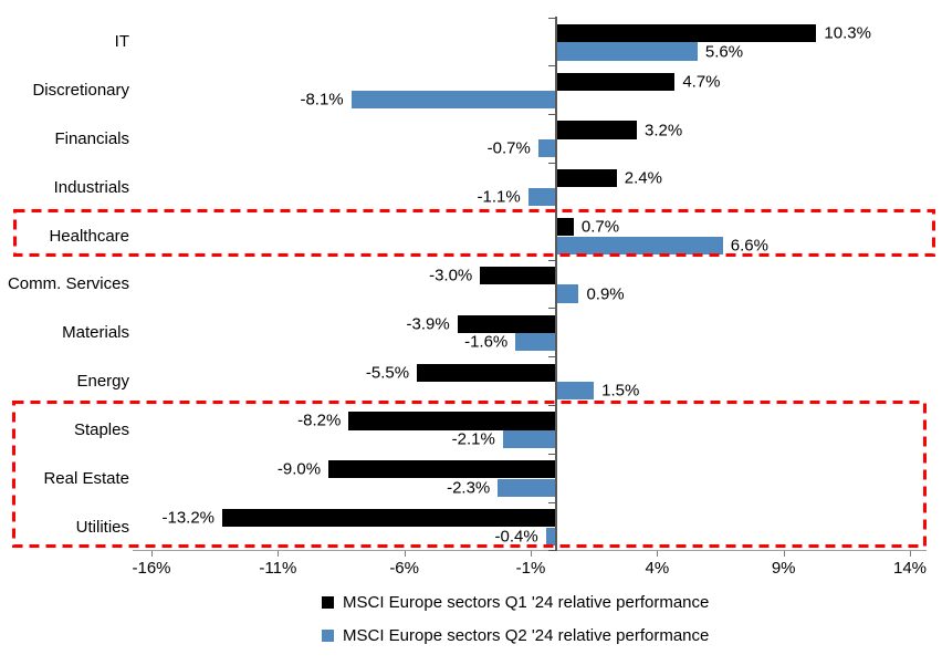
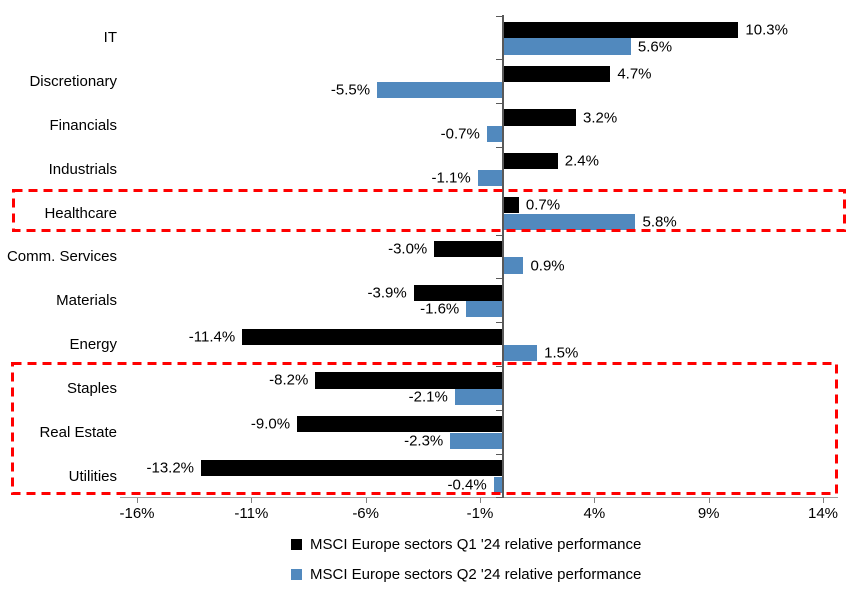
MSCI Europe sectors Q2 '24 relative performance/Discretionary: -8.1% -> -5.5%
MSCI Europe sectors Q2 '24 relative performance/Healthcare: 6.6% -> 5.8%
MSCI Europe sectors Q1 '24 relative performance/Energy: -5.5% -> -11.4%
